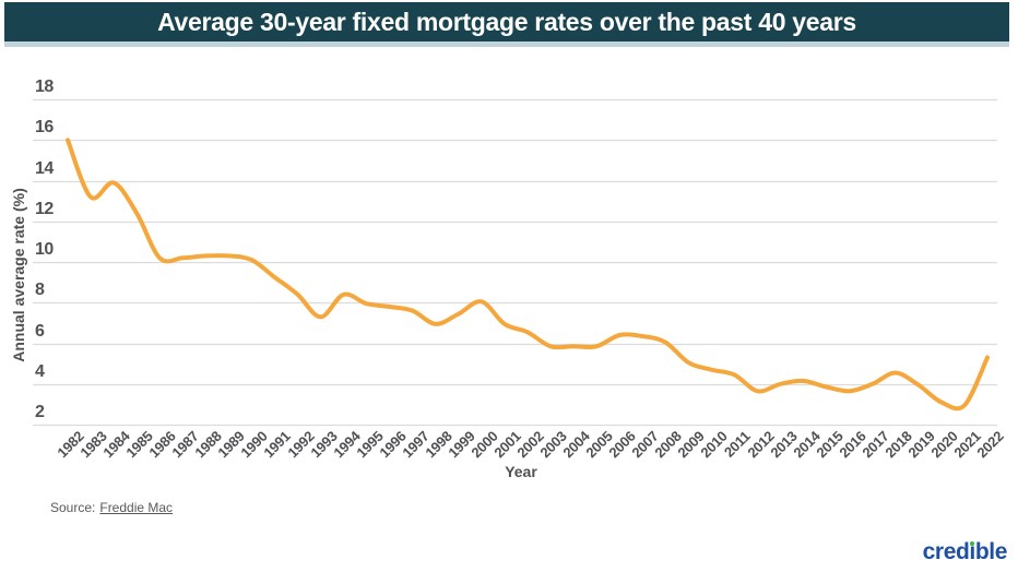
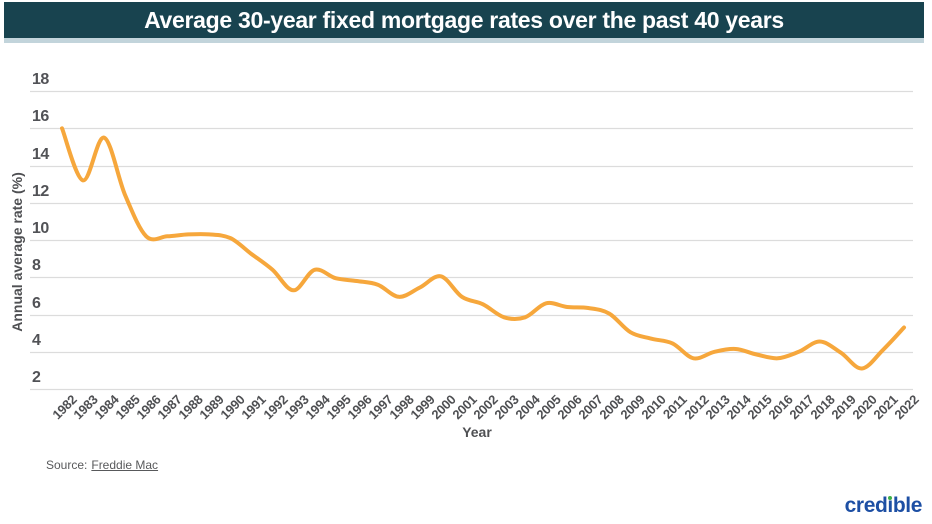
1984: 13.9 -> 15.5
2005: 5.8 -> 6.6
2021: 3.0 -> 4.1
